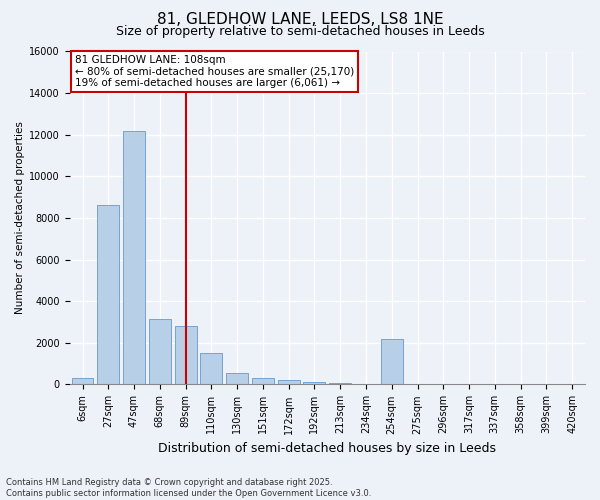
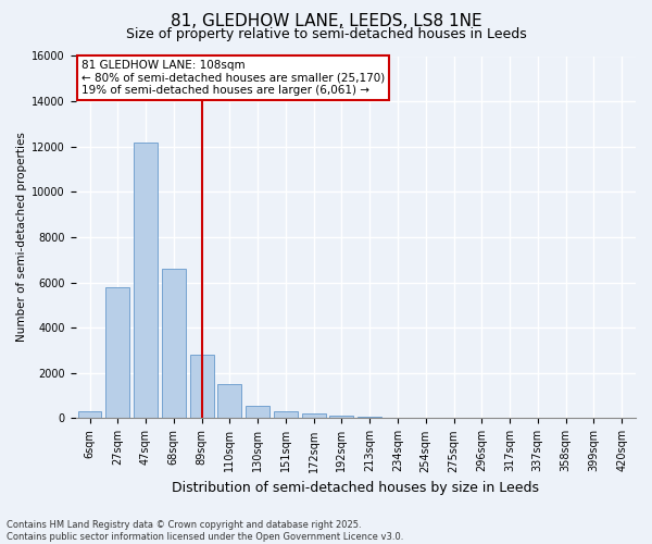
27sqm: 8600 -> 5800
68sqm: 3150 -> 6600
254sqm: 2200 -> 20
